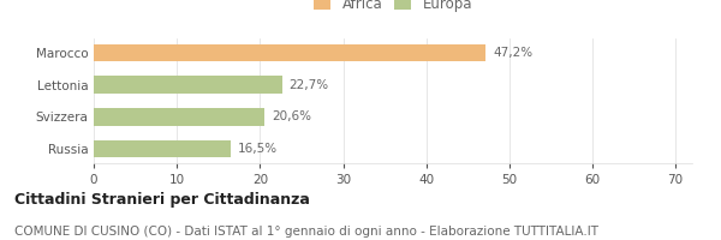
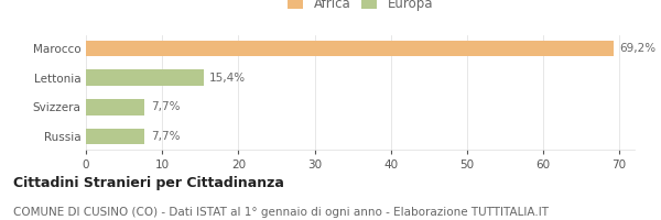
Marocco: 47,2% -> 69,2%
Lettonia: 22,7% -> 15,4%
Svizzera: 20,6% -> 7,7%
Russia: 16,5% -> 7,7%
